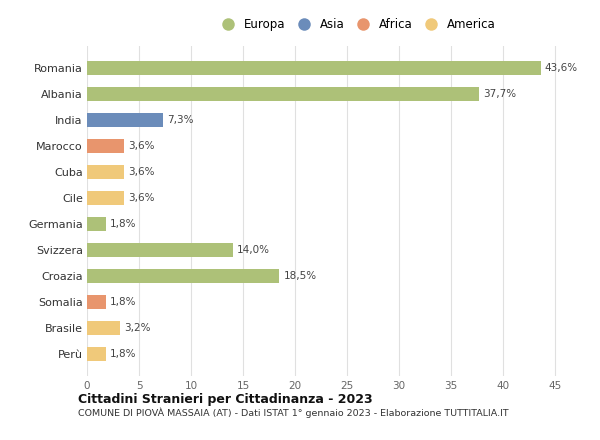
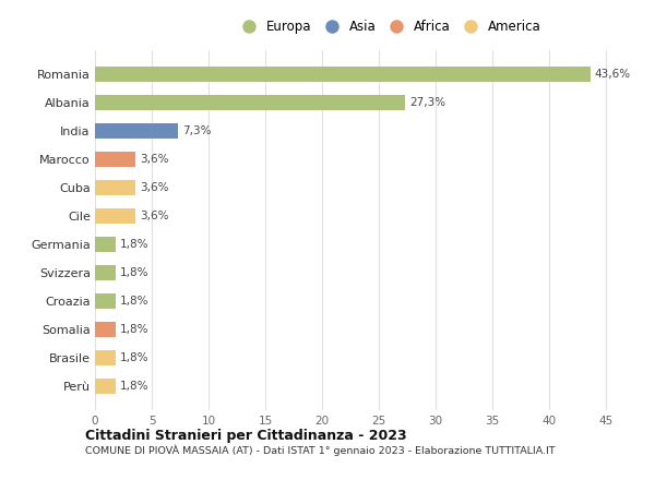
Albania: 37,7% -> 27,3%
Svizzera: 14,0% -> 1,8%
Croazia: 18,5% -> 1,8%
Brasile: 3,2% -> 1,8%
